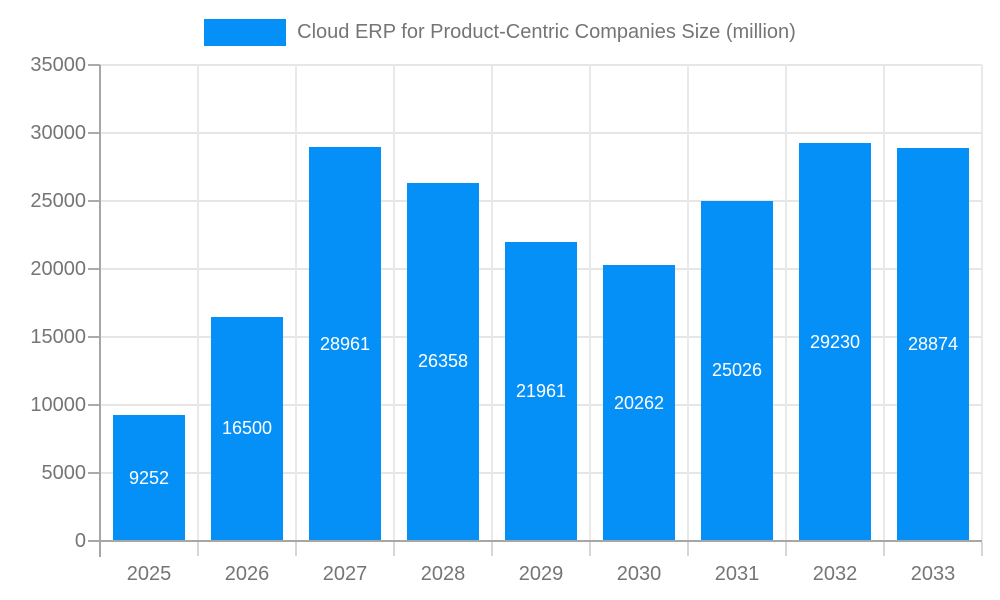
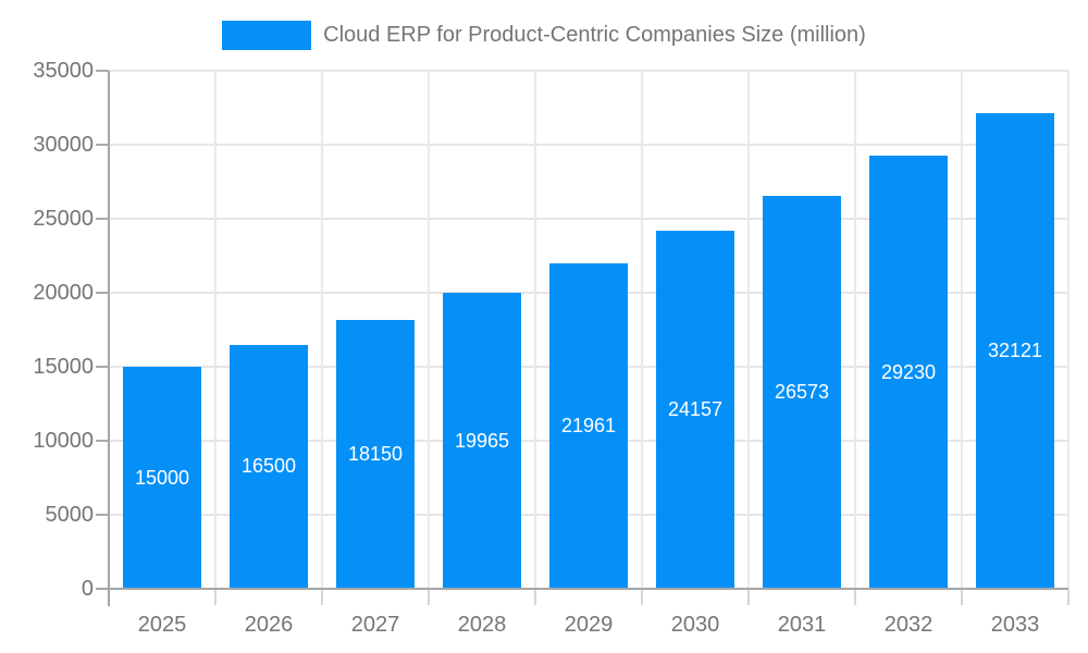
2025: 9252 -> 15000
2027: 28961 -> 18150
2028: 26358 -> 19965
2030: 20262 -> 24157
2031: 25026 -> 26573
2033: 28874 -> 32121
